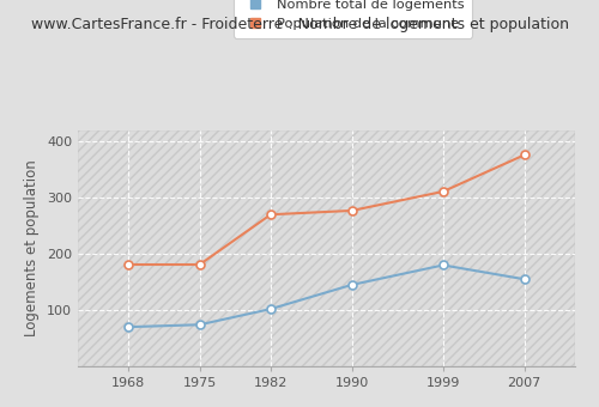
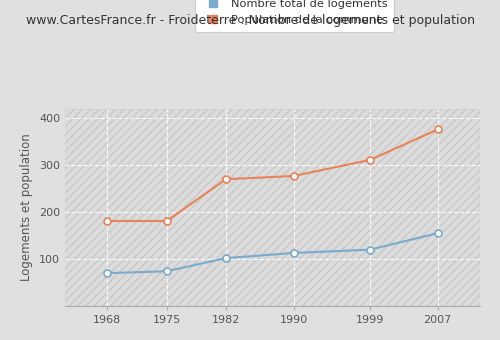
Nombre total de logements/1990: 145 -> 113
Nombre total de logements/1999: 180 -> 120
